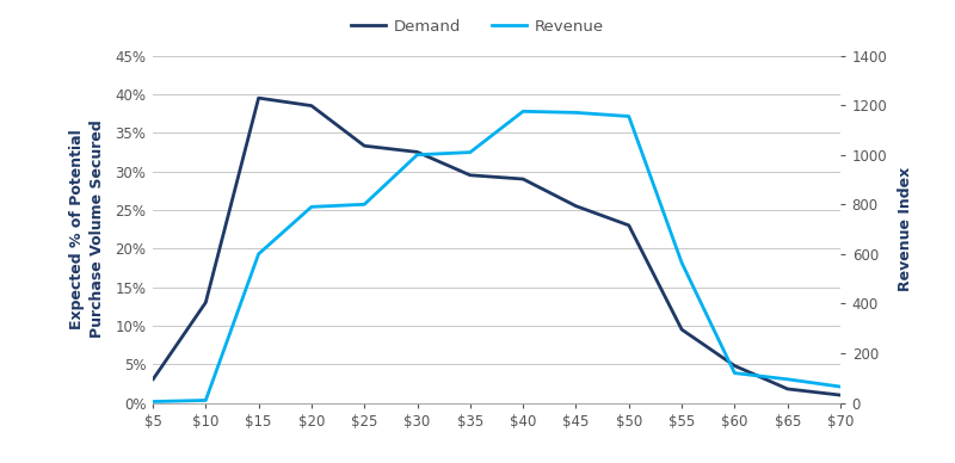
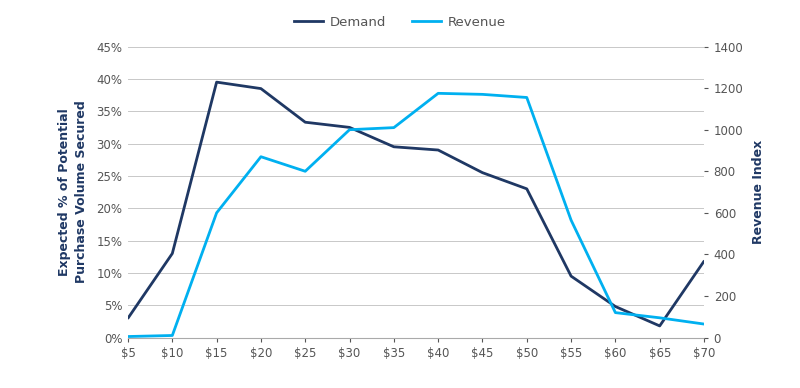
Revenue/$20: 790 -> 870
Demand/$70: 1.0% -> 11.8%
